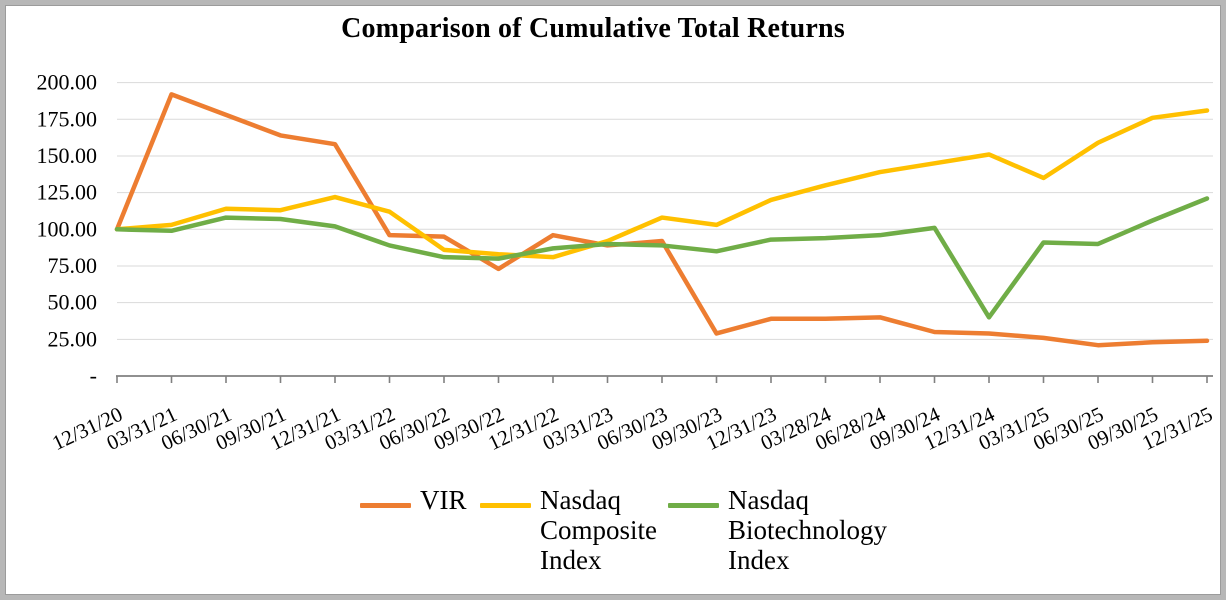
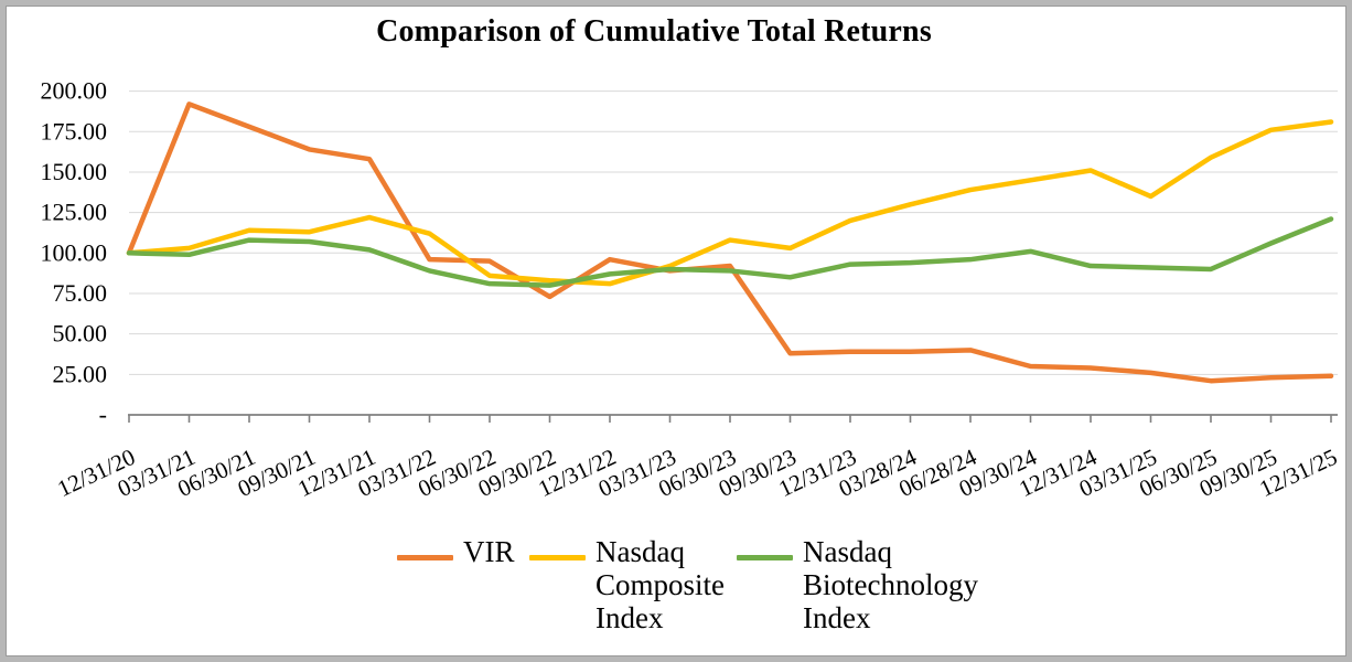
VIR/09/30/23: 29 -> 38
Nasdaq Biotechnology Index/12/31/24: 40 -> 92
